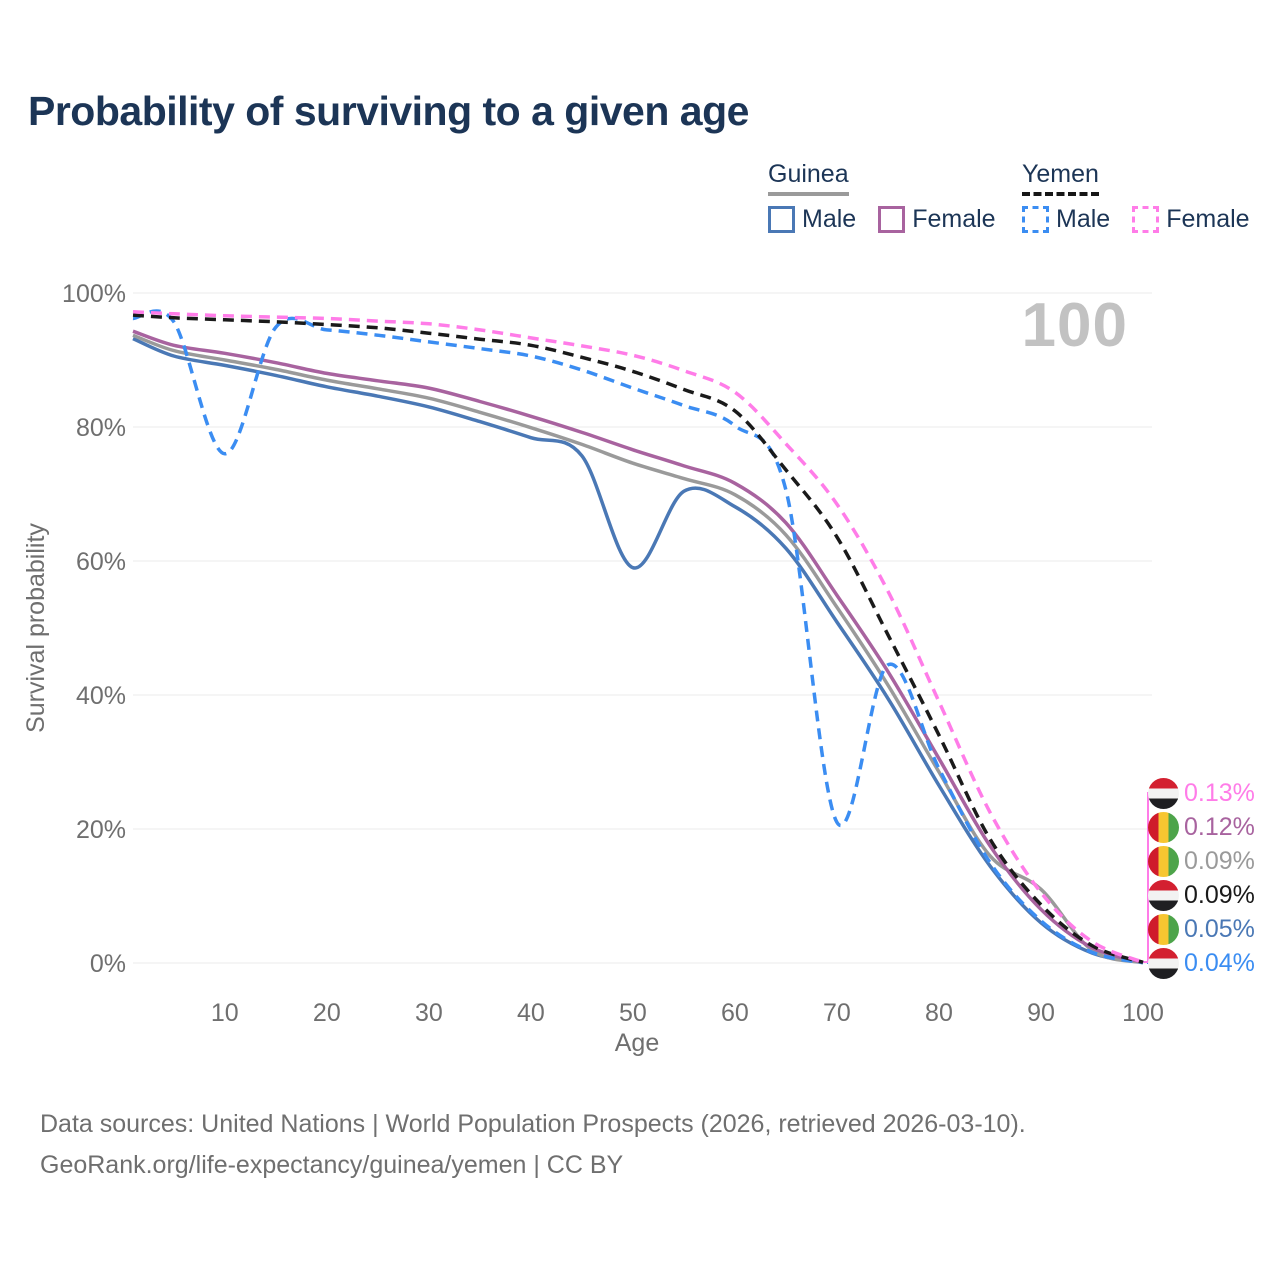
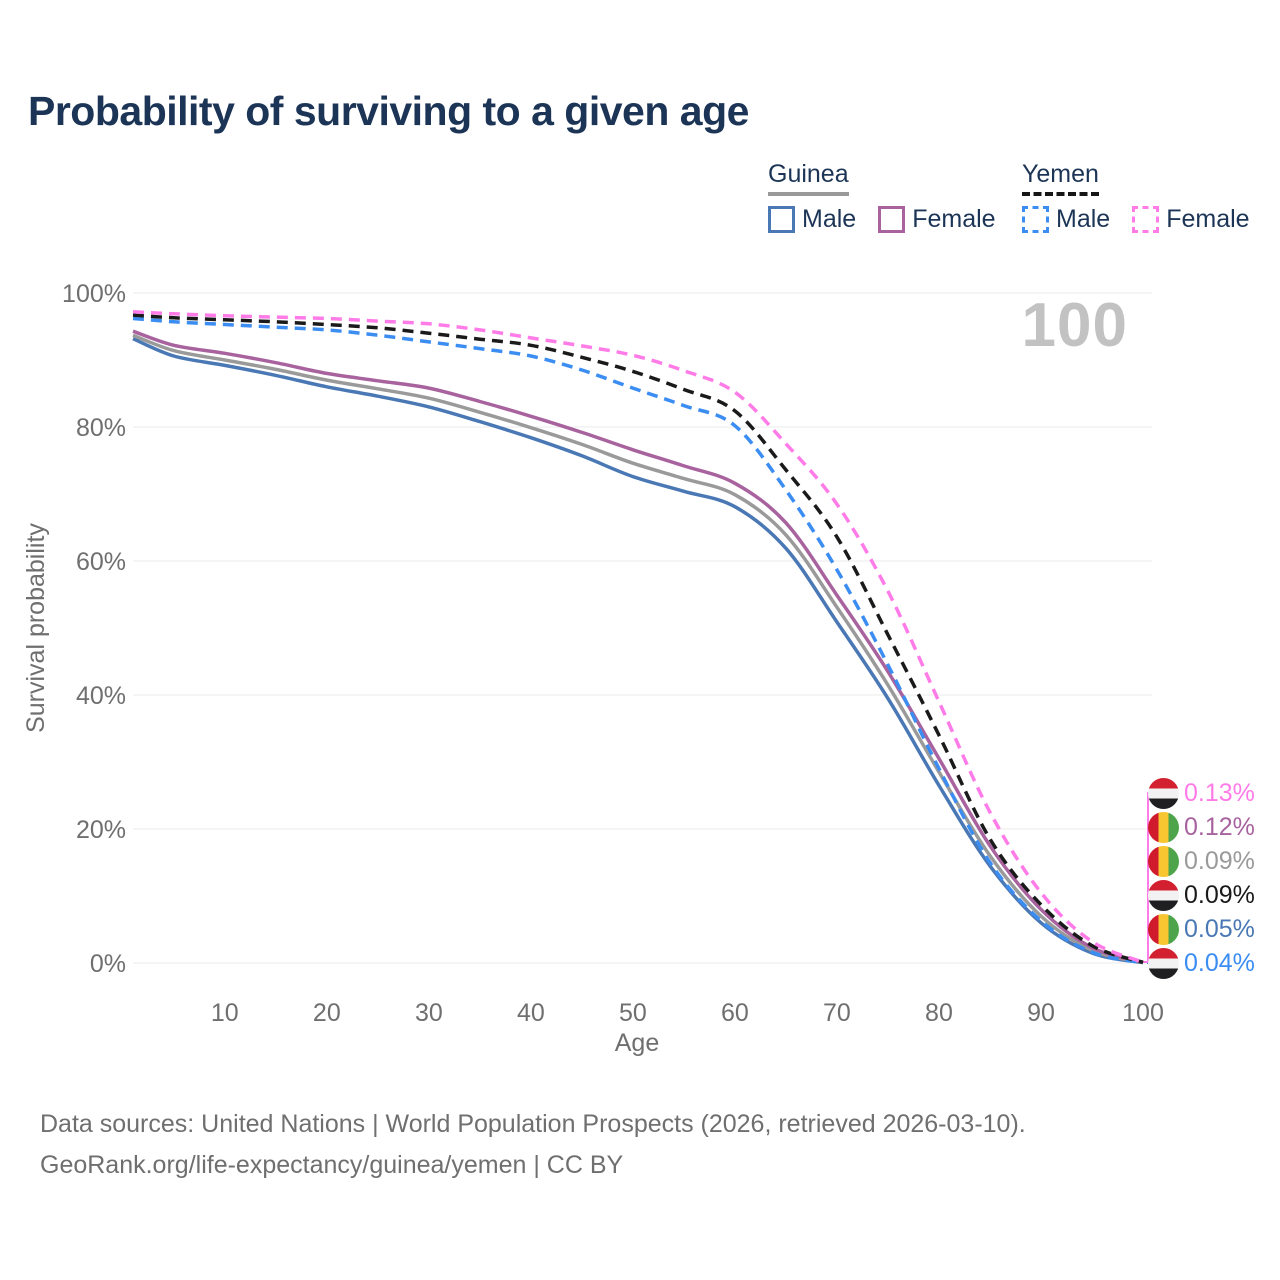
Yemen Male/10: 76% -> 95%
Guinea Male/50: 59% -> 73%
Yemen Male/70: 21% -> 59%
Guinea/90: 11% -> 7%
